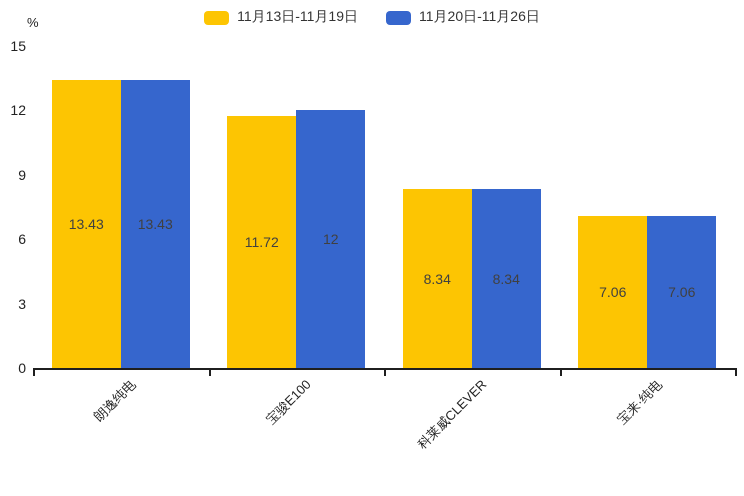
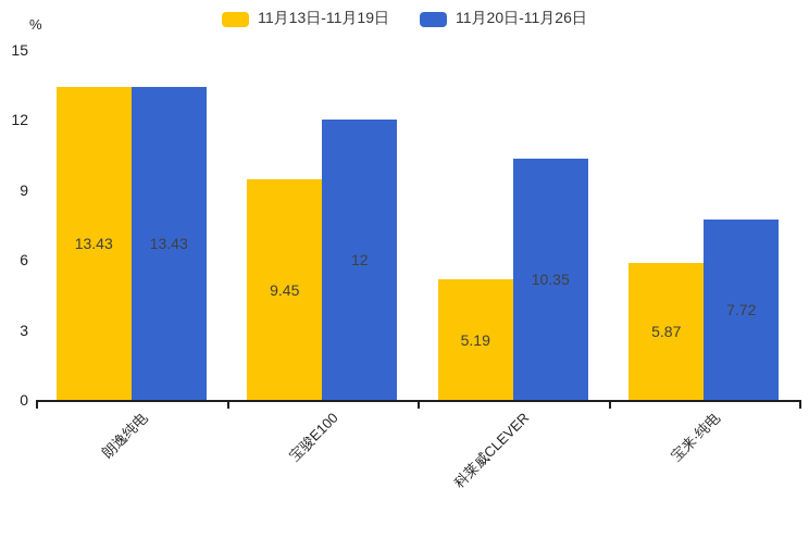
11月13日-11月19日/宝骏E100: 11.72 -> 9.45
11月13日-11月19日/科莱威CLEVER: 8.34 -> 5.19
11月20日-11月26日/科莱威CLEVER: 8.34 -> 10.35
11月13日-11月19日/宝来·纯电: 7.06 -> 5.87
11月20日-11月26日/宝来·纯电: 7.06 -> 7.72
